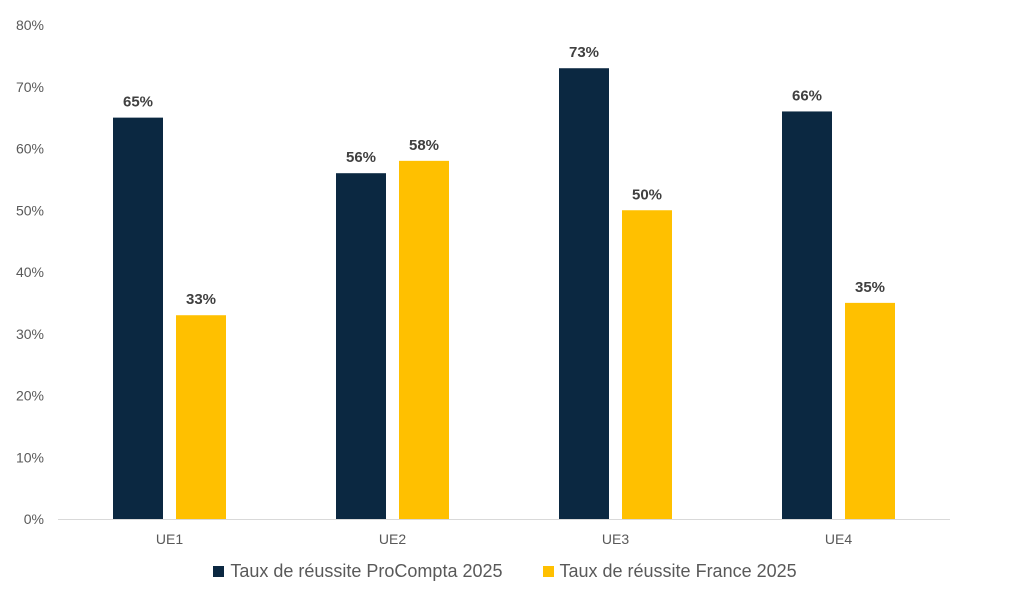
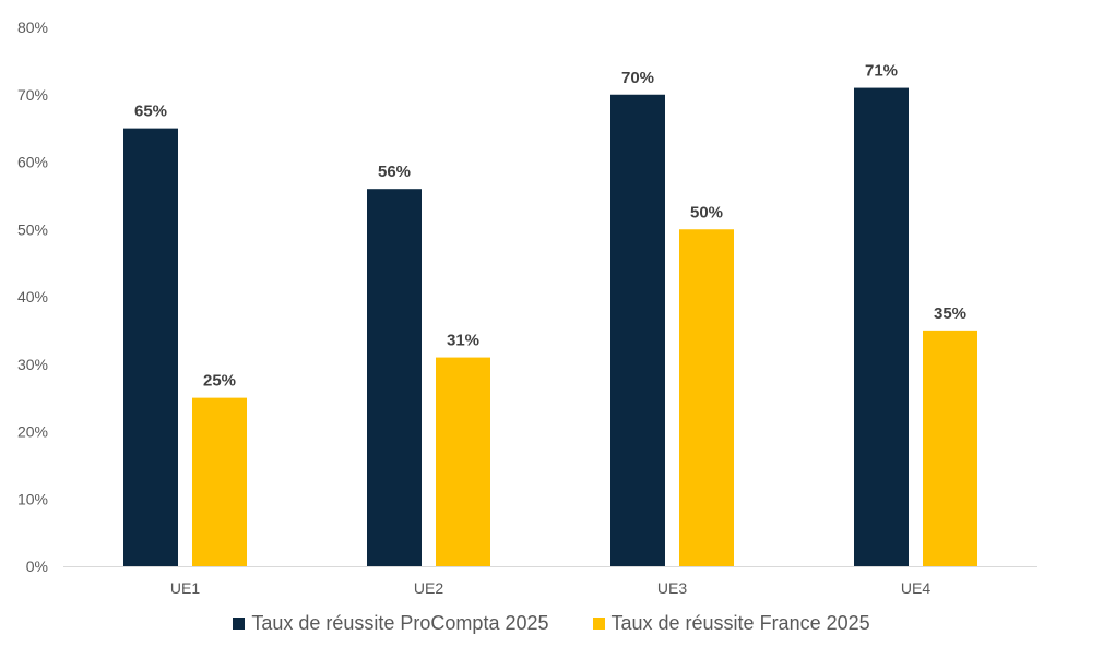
Taux de réussite France 2025/UE1: 33% -> 25%
Taux de réussite France 2025/UE2: 58% -> 31%
Taux de réussite ProCompta 2025/UE3: 73% -> 70%
Taux de réussite ProCompta 2025/UE4: 66% -> 71%
